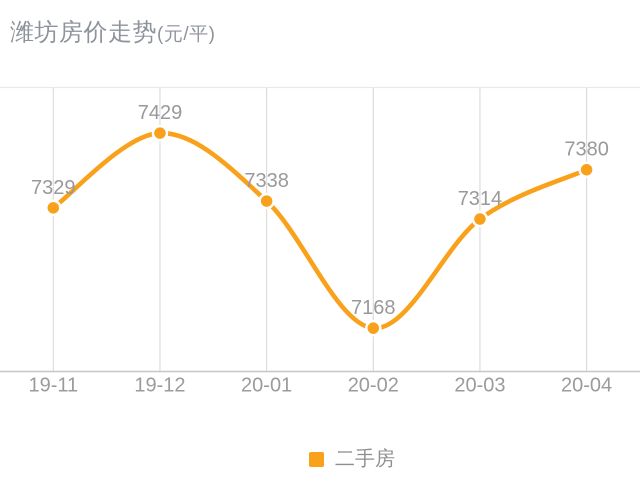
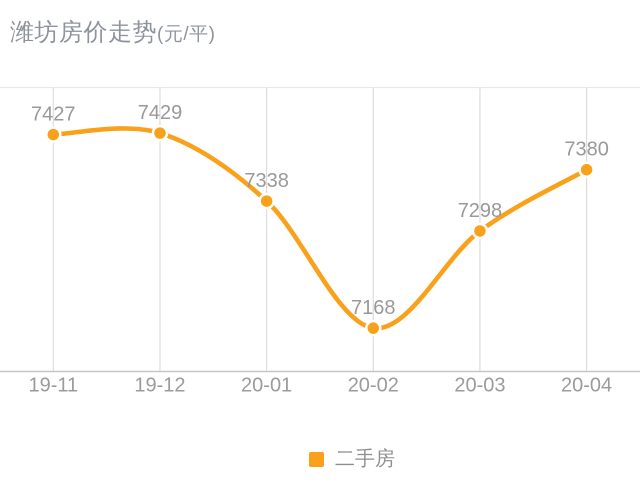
19-11: 7329 -> 7427
20-03: 7314 -> 7298
